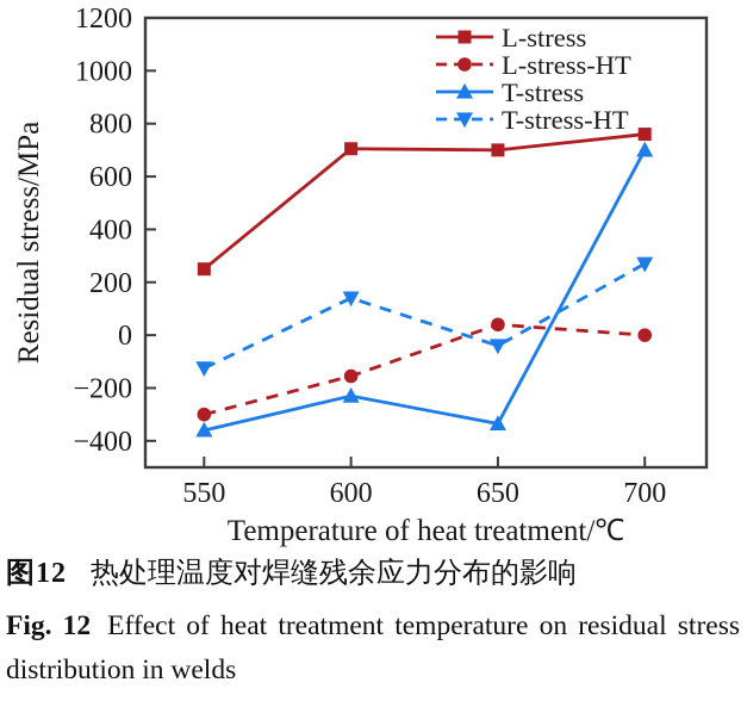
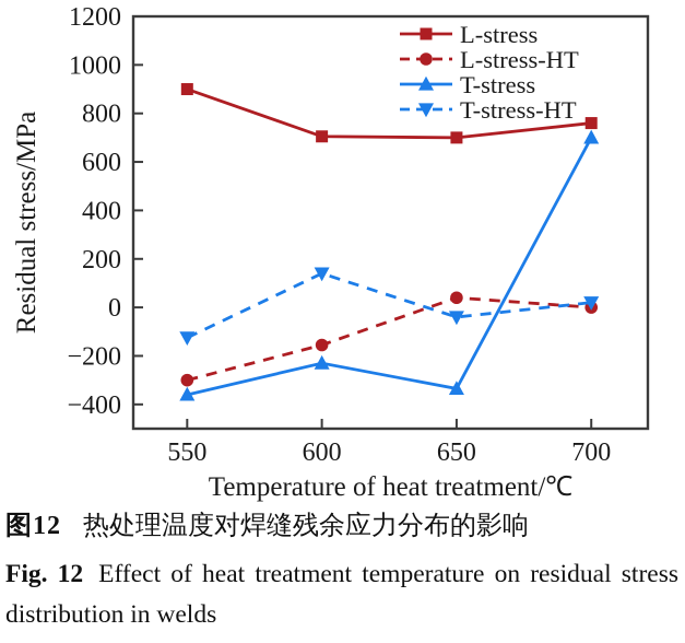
L-stress/550: 250 -> 900
T-stress-HT/700: 270 -> 20
